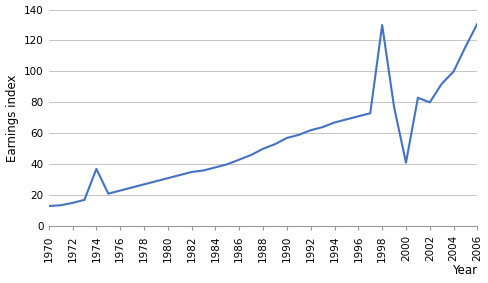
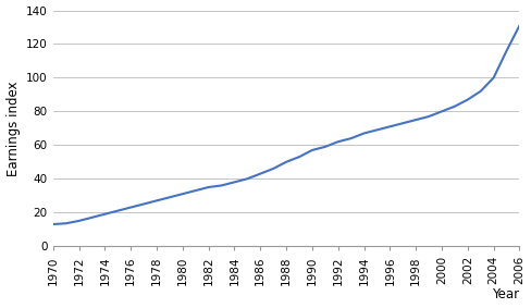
1974: 37 -> 19
1998: 130 -> 75
2000: 41 -> 80
2002: 80 -> 87
